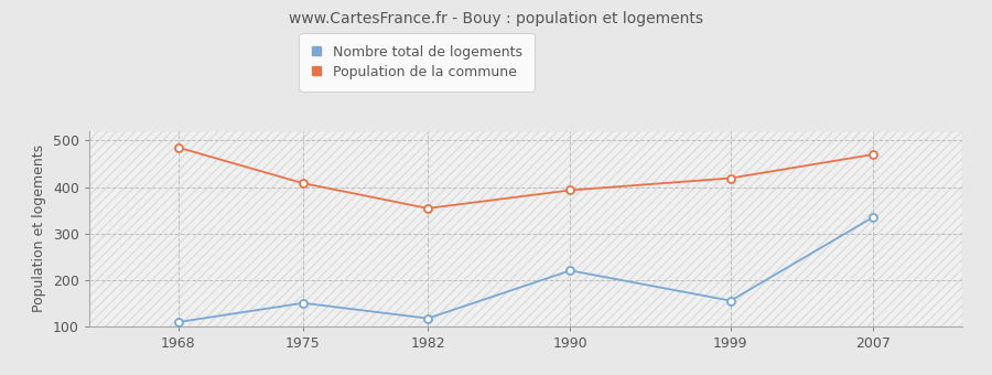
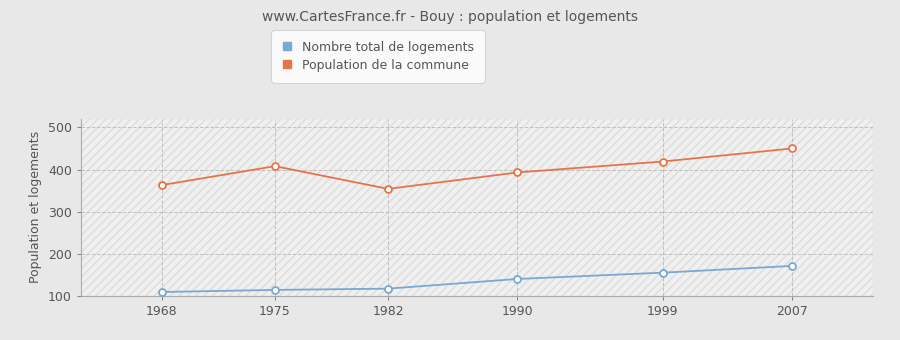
Population de la commune/1968: 485 -> 363
Nombre total de logements/1975: 150 -> 114
Nombre total de logements/1990: 220 -> 140
Nombre total de logements/2007: 335 -> 171
Population de la commune/2007: 470 -> 450
